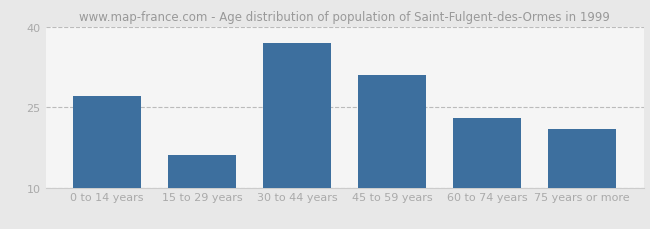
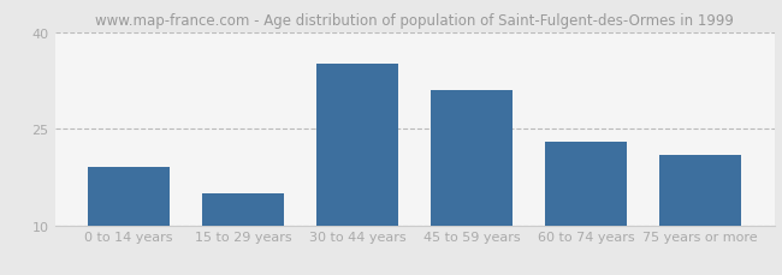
0 to 14 years: 27 -> 19
15 to 29 years: 16 -> 15
30 to 44 years: 37 -> 35
